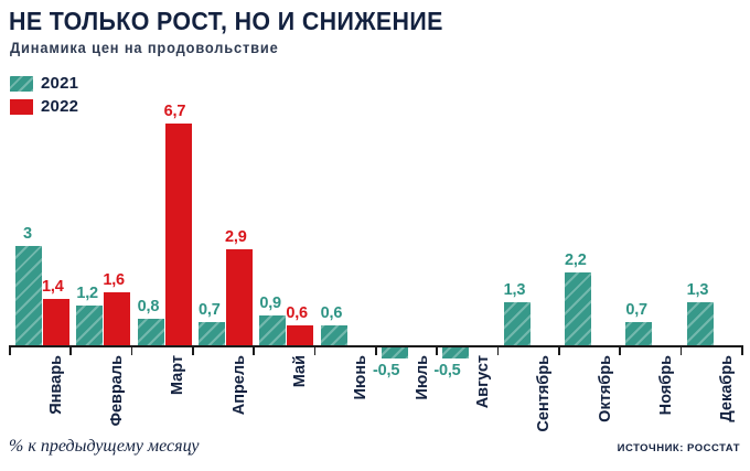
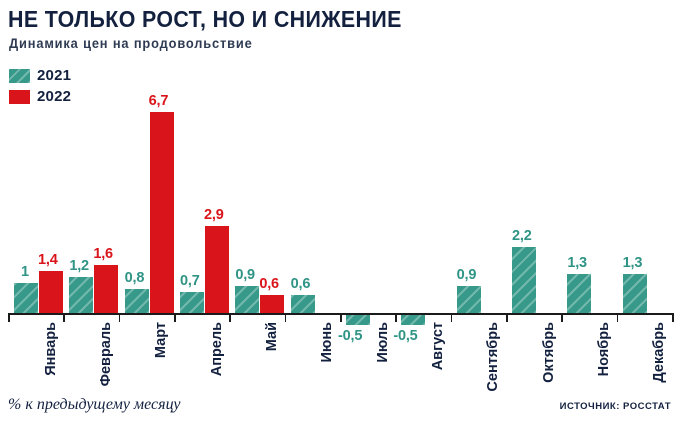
2021/Январь: 3 -> 1
2021/Сентябрь: 1,3 -> 0,9
2021/Ноябрь: 0,7 -> 1,3
